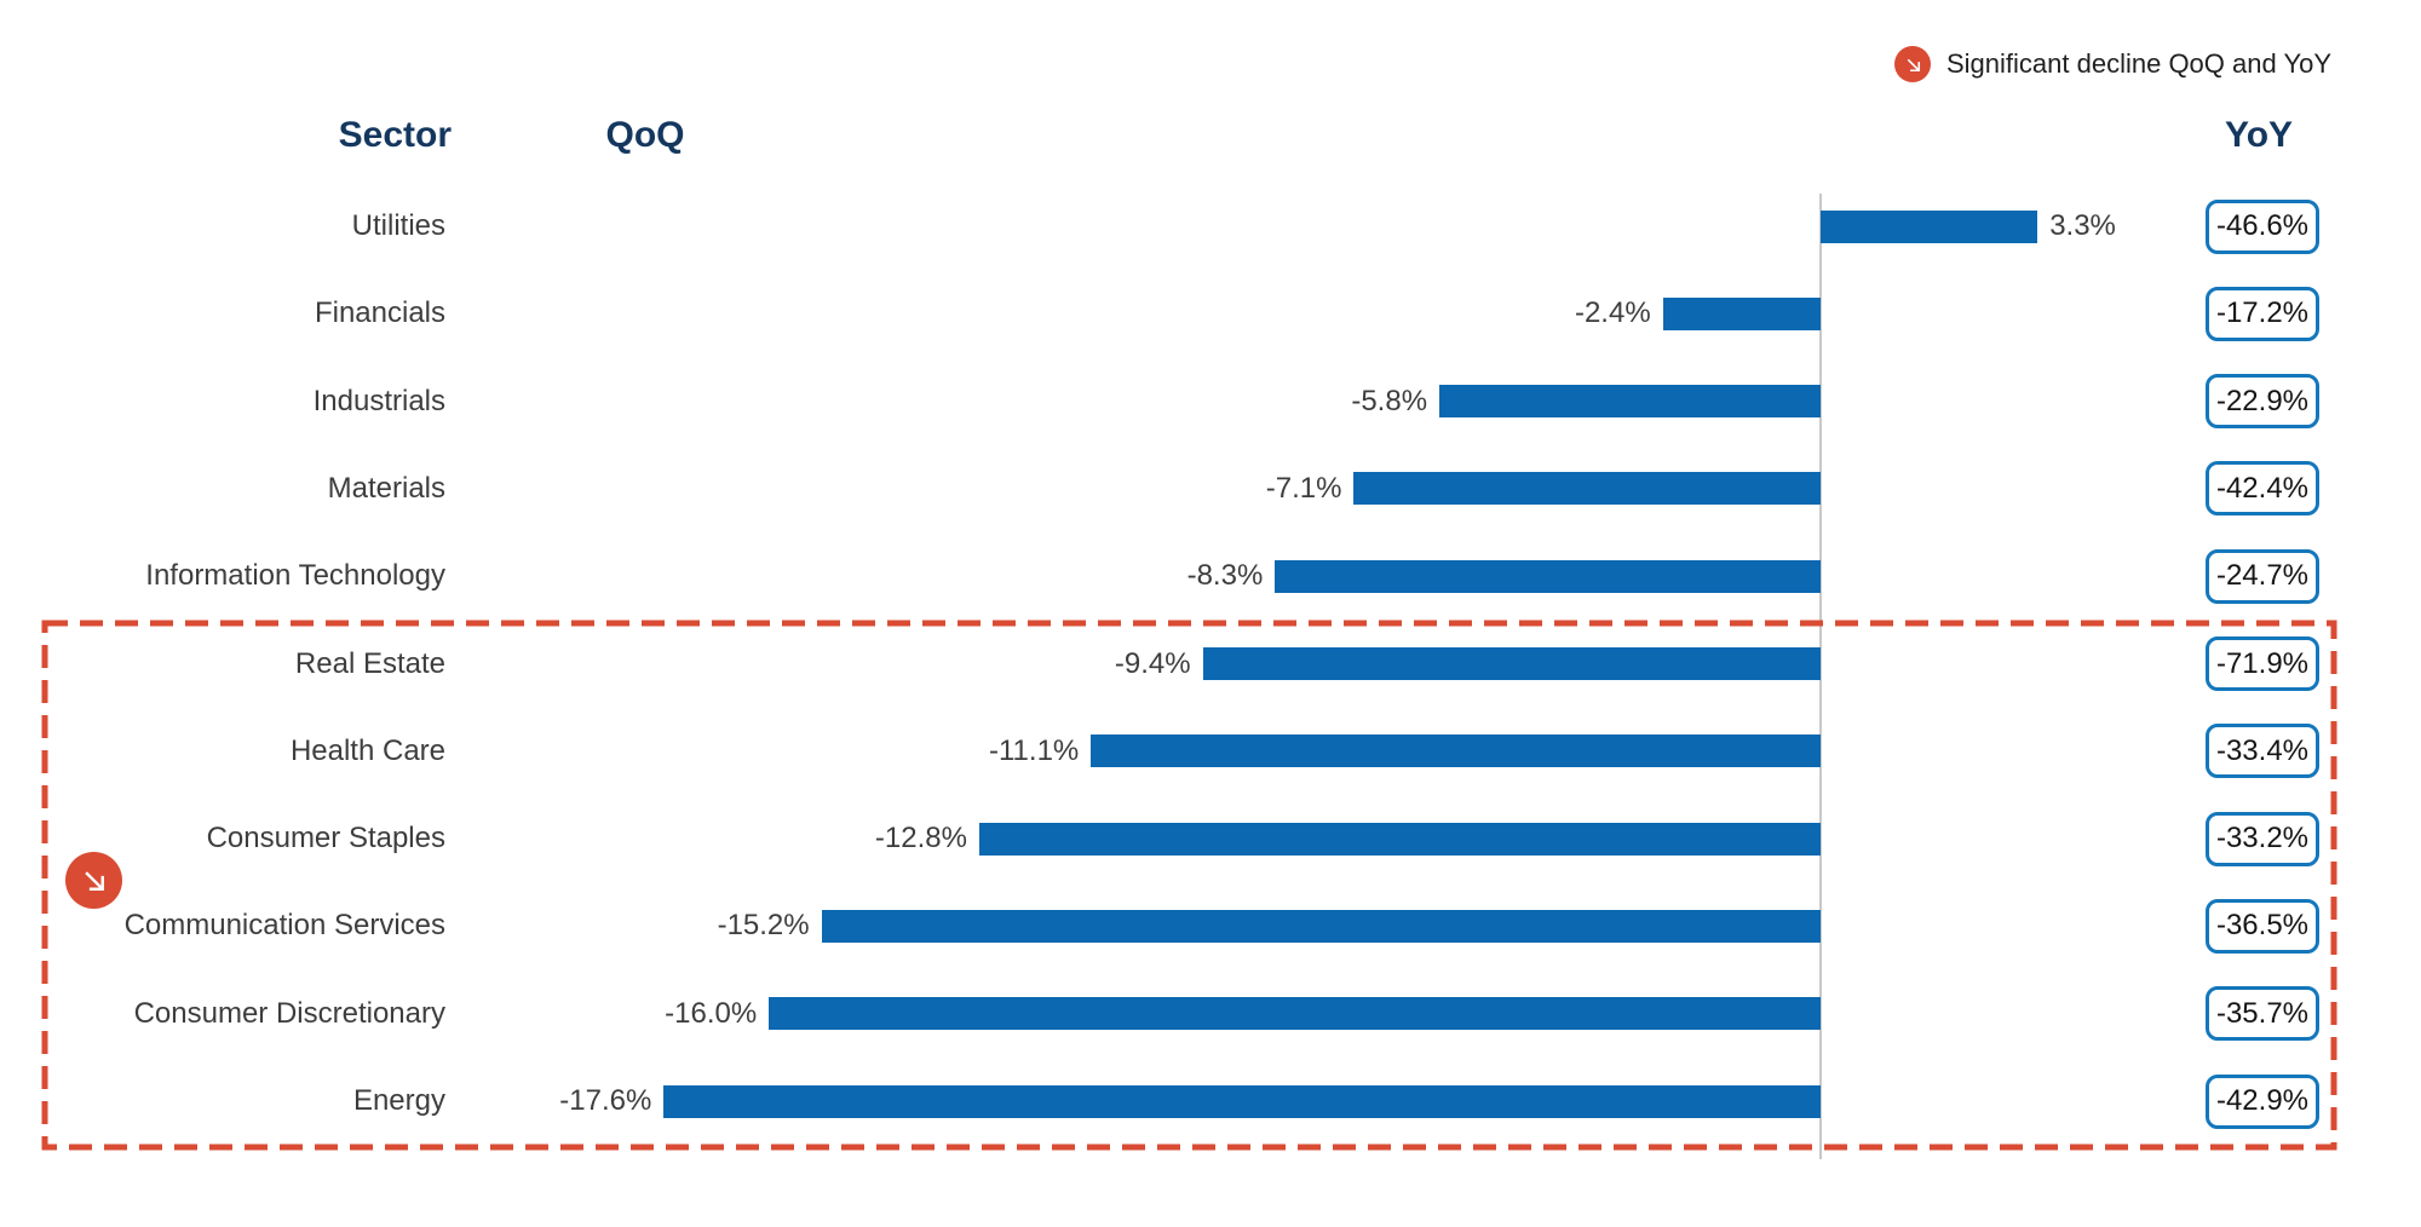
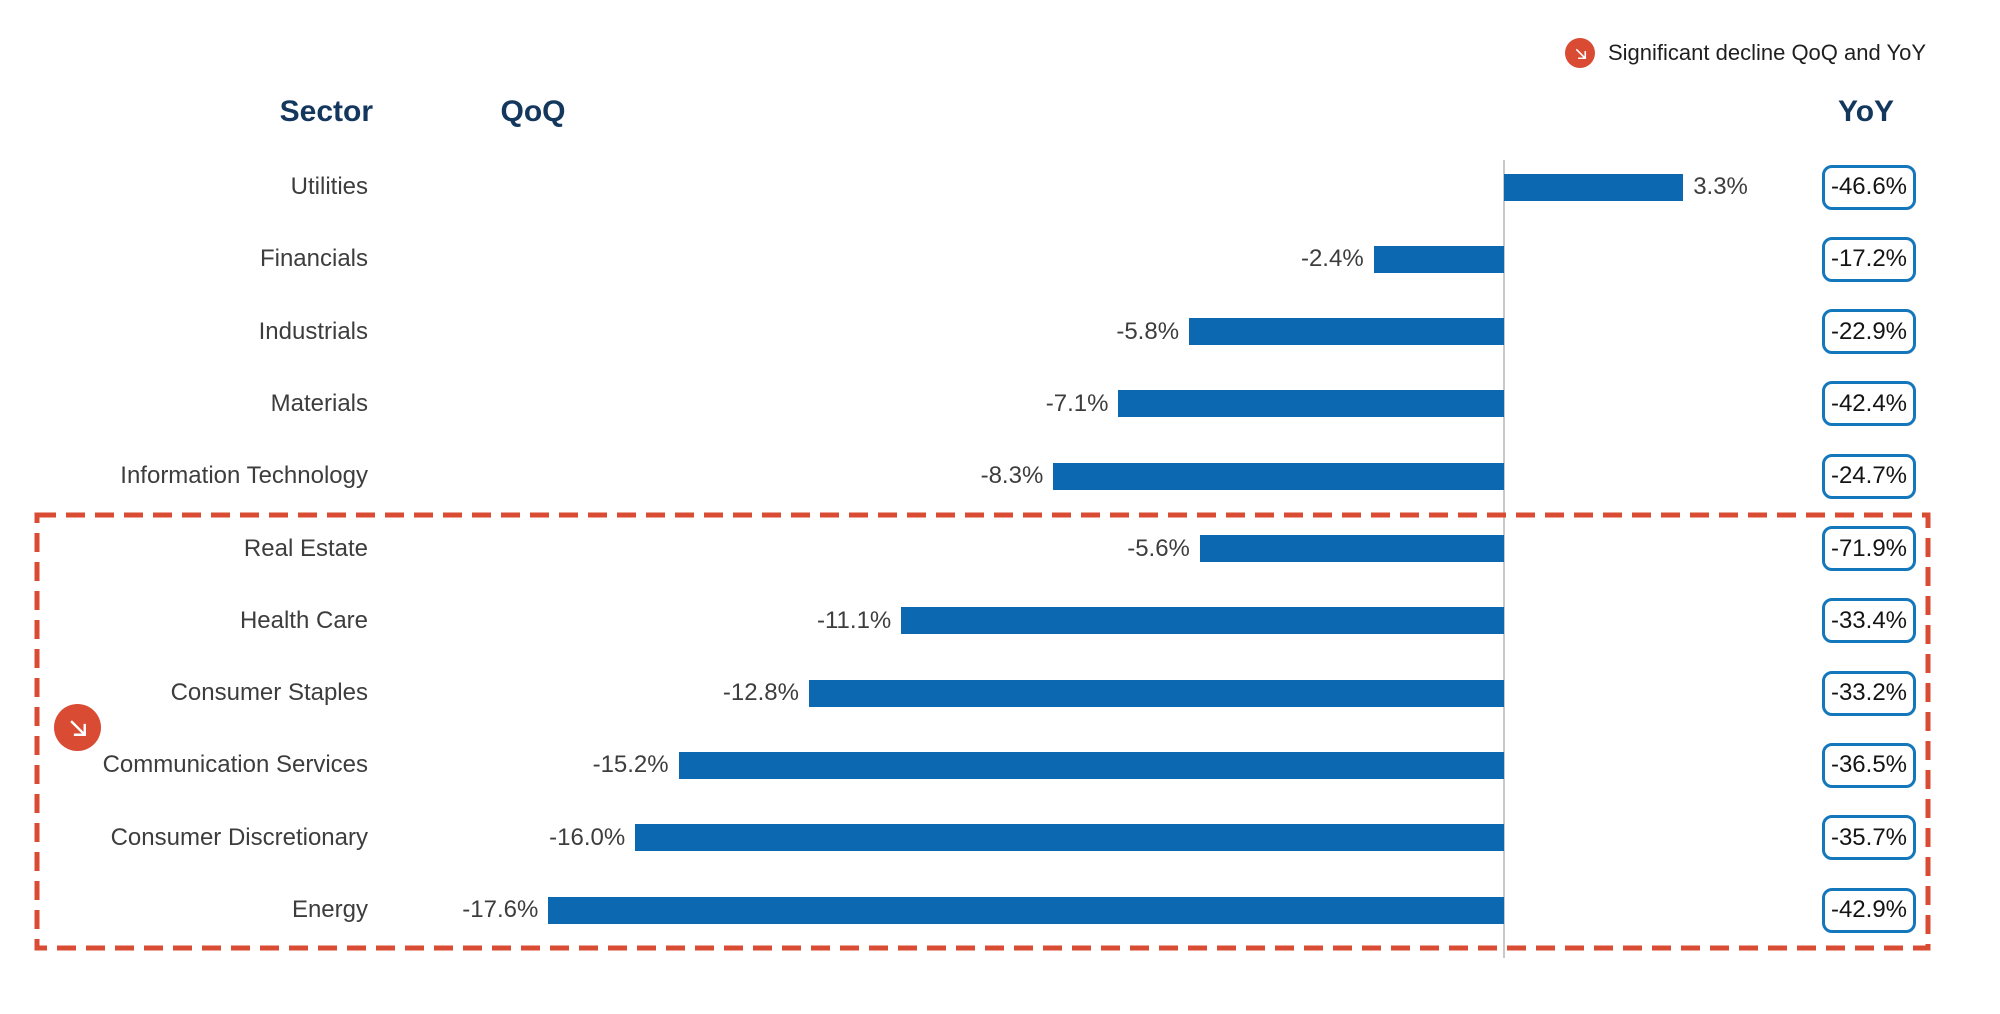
QoQ/Real Estate: -9.4% -> -5.6%
